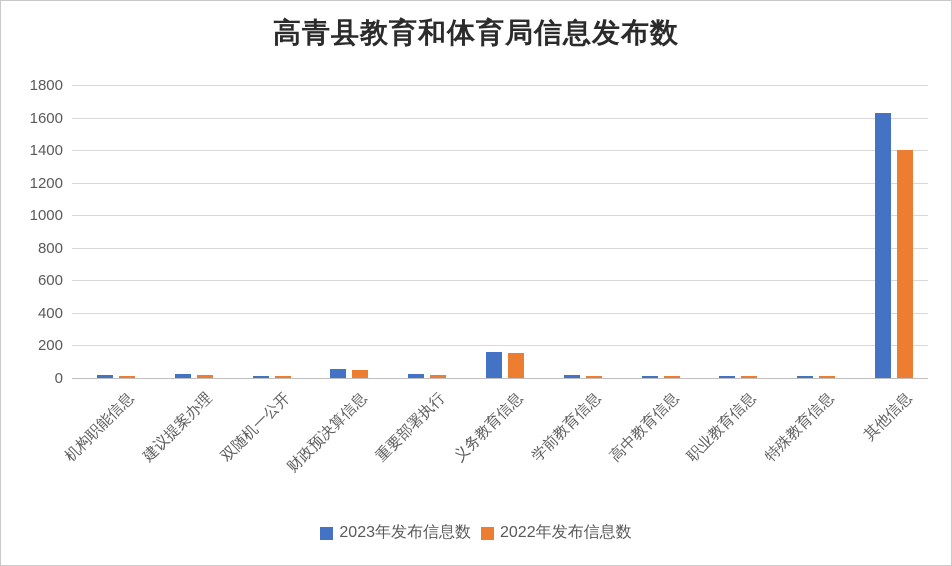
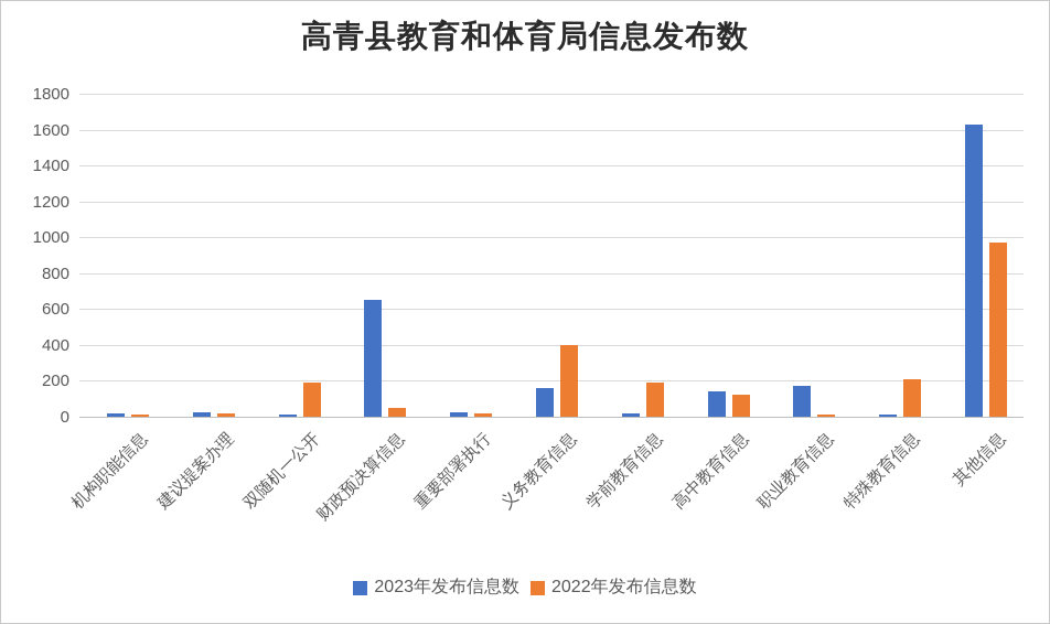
2022年发布信息数/双随机一公开: 10 -> 190
2023年发布信息数/财政预决算信息: 60 -> 650
2022年发布信息数/义务教育信息: 160 -> 400
2022年发布信息数/学前教育信息: 10 -> 190
2023年发布信息数/高中教育信息: 10 -> 140
2022年发布信息数/高中教育信息: 10 -> 120
2023年发布信息数/职业教育信息: 10 -> 170
2022年发布信息数/特殊教育信息: 10 -> 210
2022年发布信息数/其他信息: 1400 -> 970
